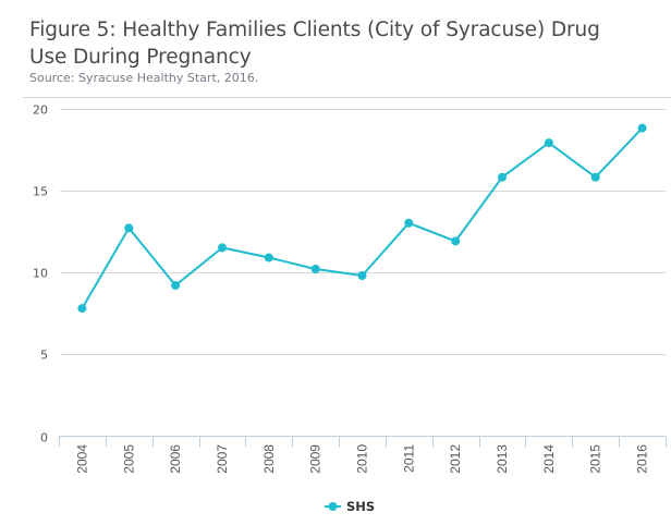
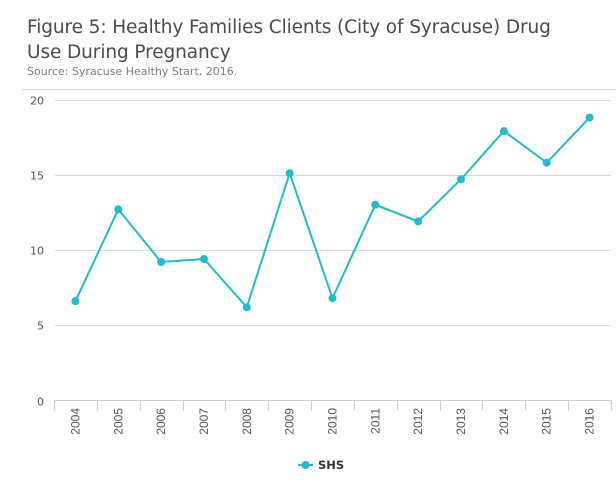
2004: 7.8 -> 6.6
2007: 11.5 -> 9.4
2008: 10.9 -> 6.2
2009: 10.2 -> 15.1
2010: 9.8 -> 6.8
2013: 15.8 -> 14.7
